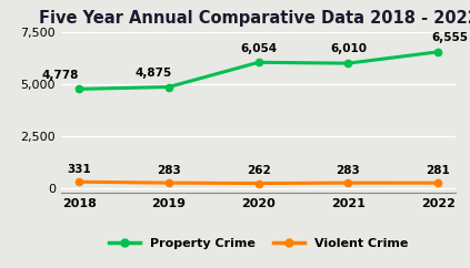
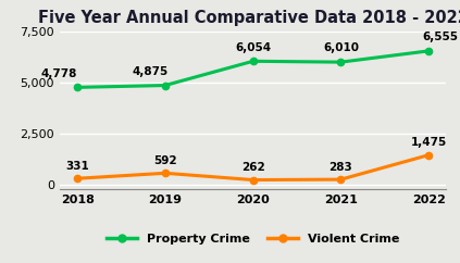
Violent Crime/2019: 283 -> 592
Violent Crime/2022: 281 -> 1,475
